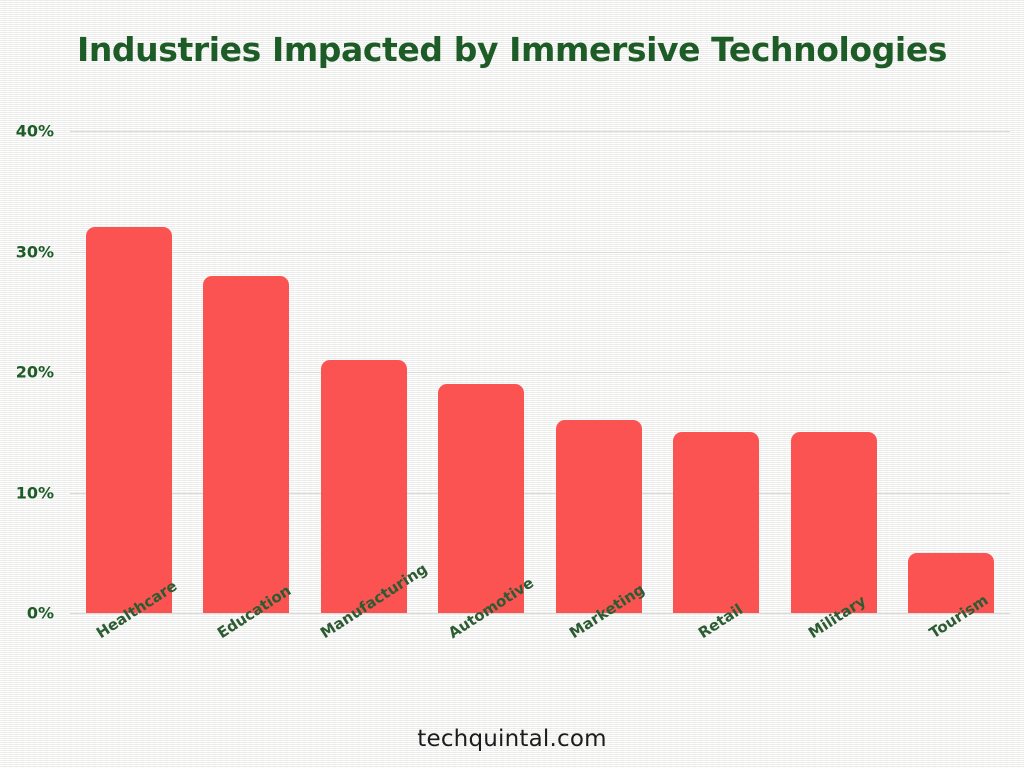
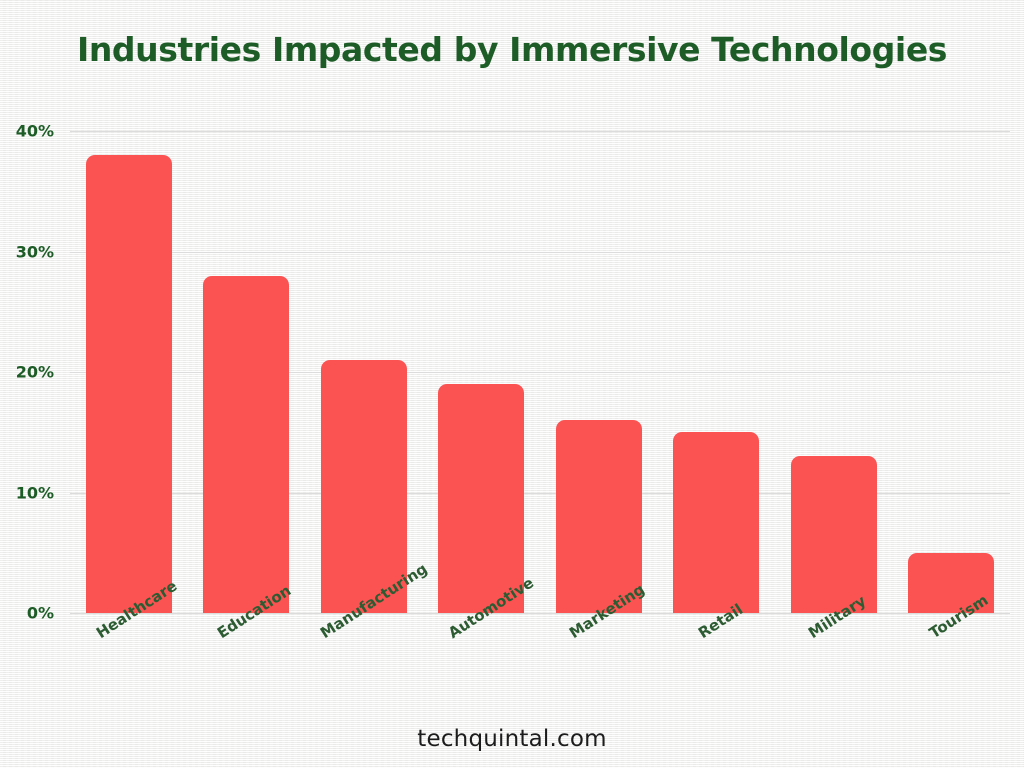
Healthcare: 32% -> 38%
Military: 15% -> 13%
